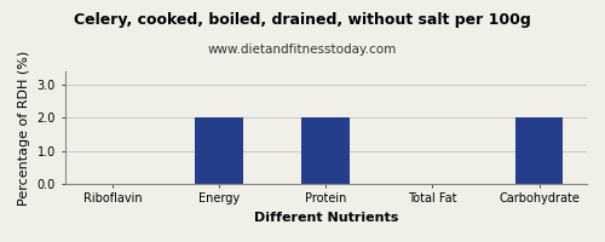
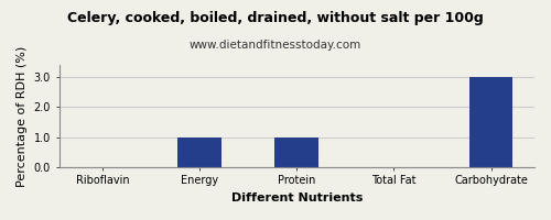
Energy: 2 -> 1
Protein: 2 -> 1
Carbohydrate: 2 -> 3
